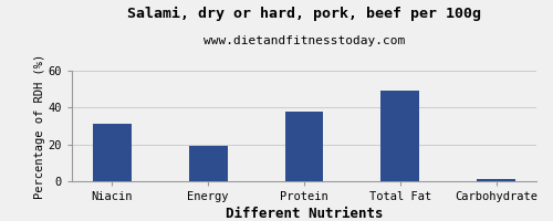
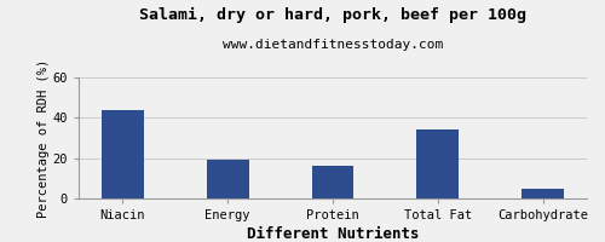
Niacin: 31 -> 44
Protein: 38 -> 16
Total Fat: 49 -> 34
Carbohydrate: 1 -> 5
